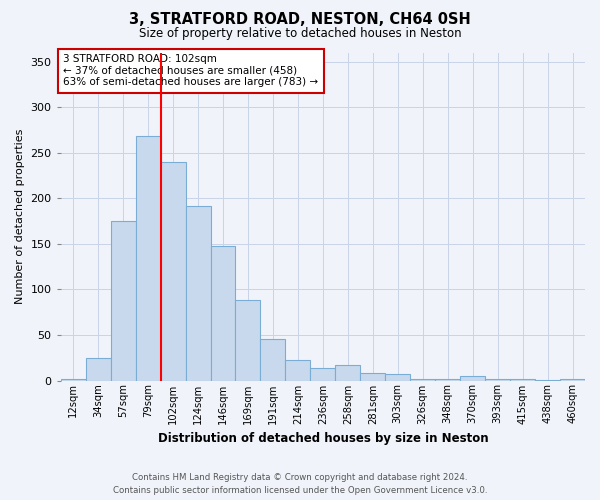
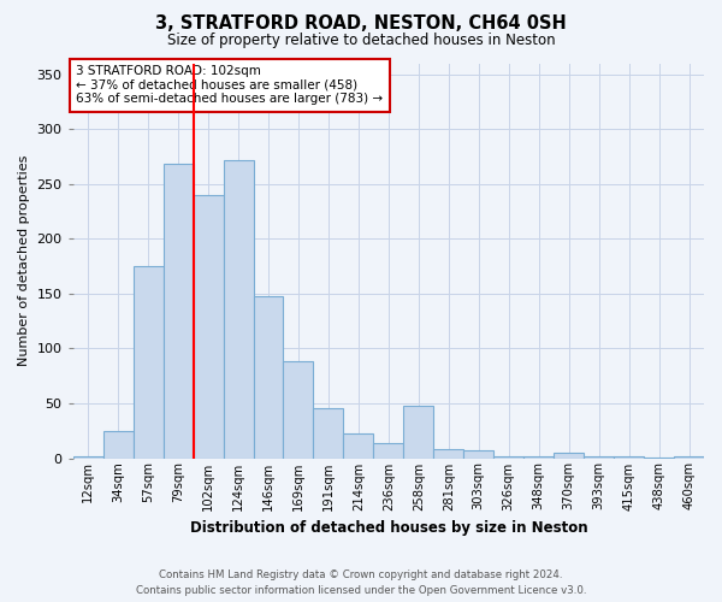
124sqm: 192 -> 272
258sqm: 17 -> 48
